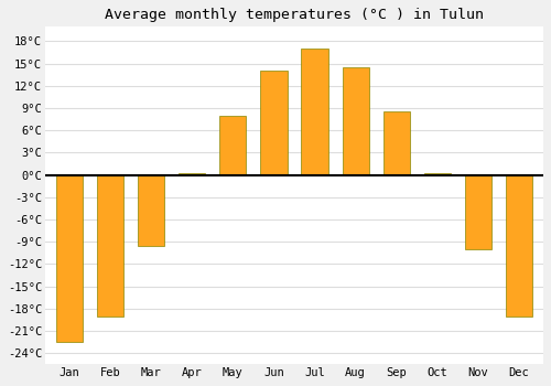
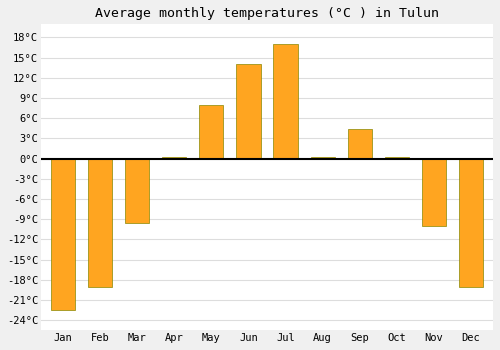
Aug: 14.5°C -> 0.2°C
Sep: 8.5°C -> 4.4°C
